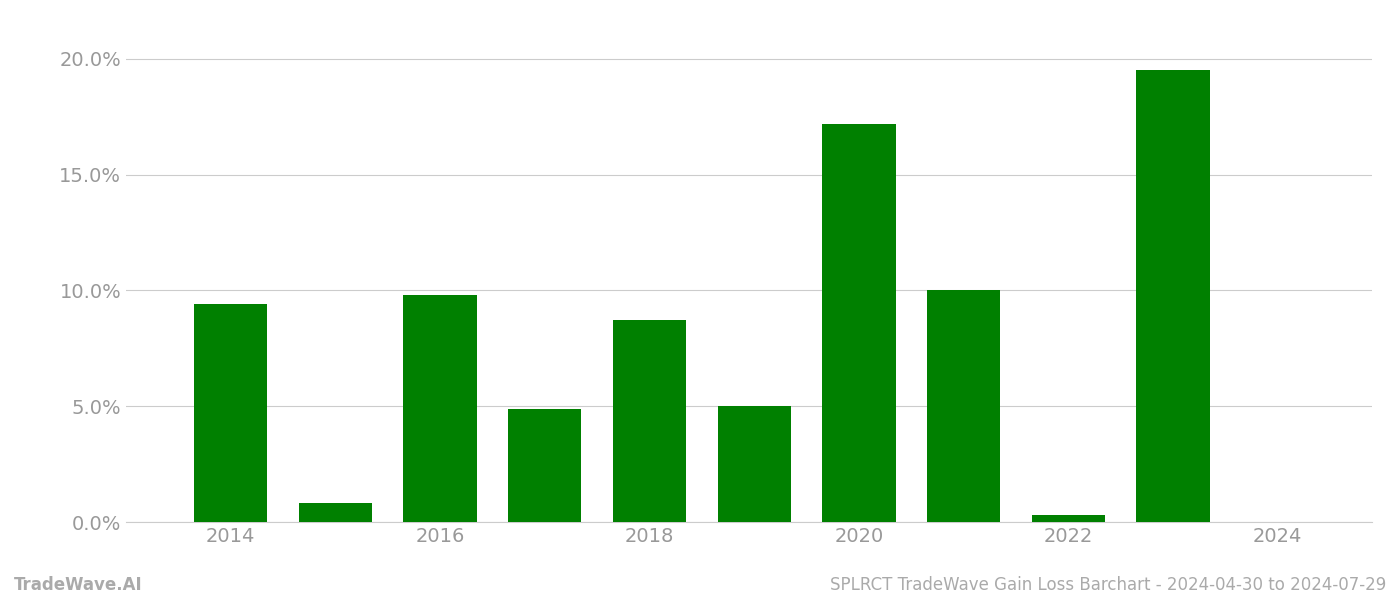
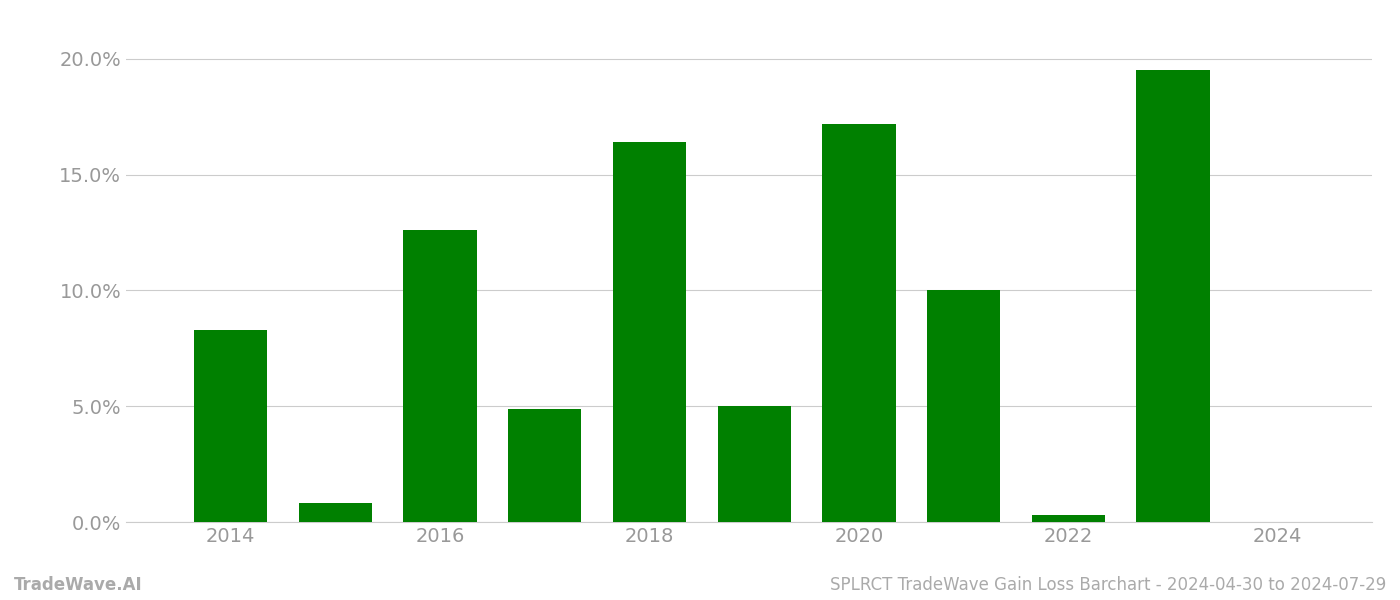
2014: 9.4% -> 8.3%
2016: 9.8% -> 12.6%
2018: 8.7% -> 16.4%
